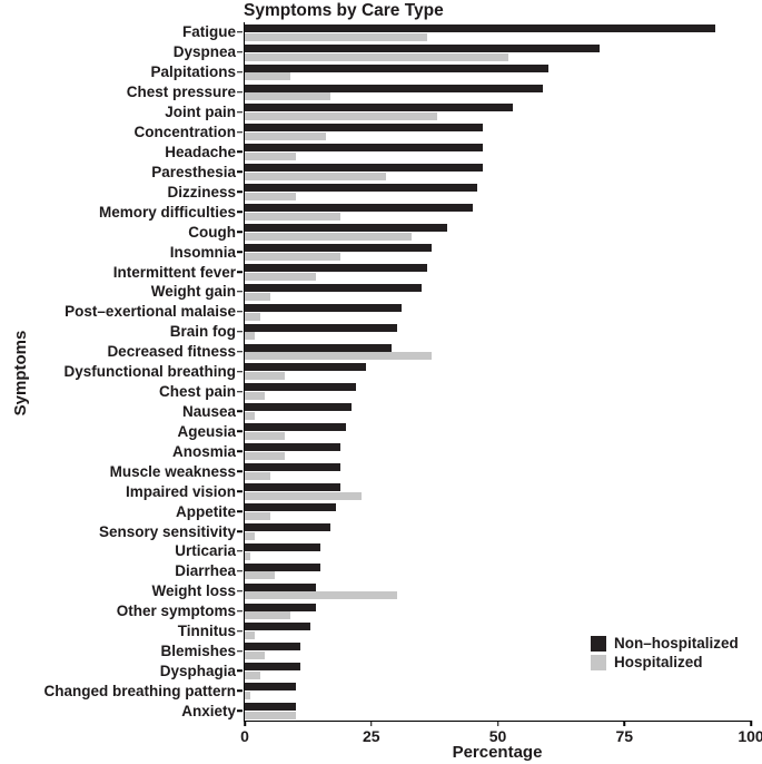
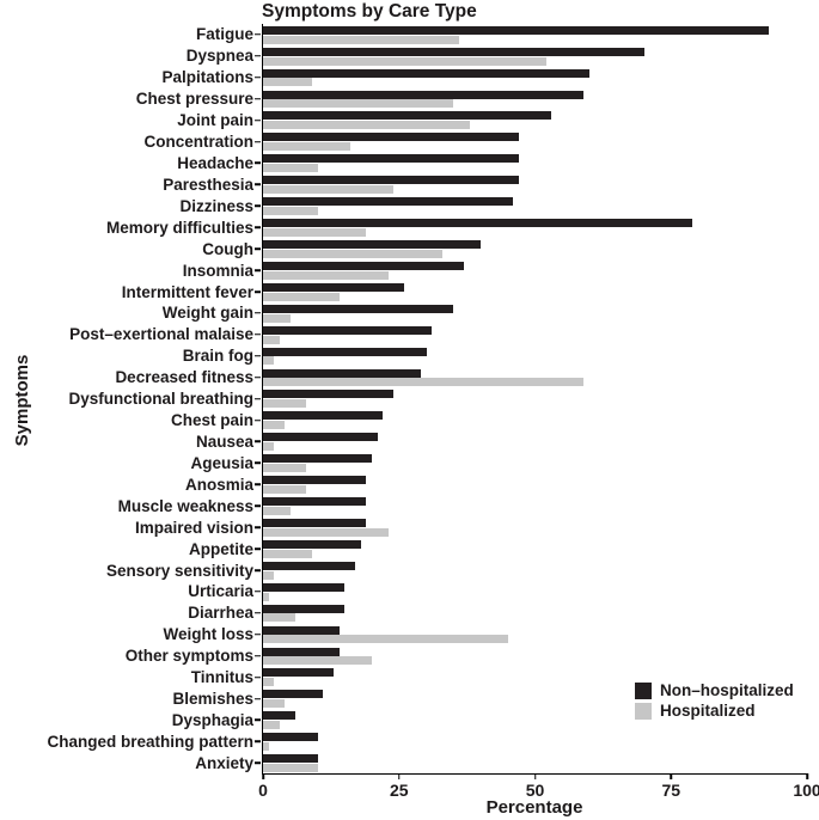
Hospitalized/Chest pressure: 17 -> 35
Hospitalized/Paresthesia: 28 -> 24
Non–hospitalized/Memory difficulties: 45 -> 79
Hospitalized/Insomnia: 19 -> 23
Non–hospitalized/Intermittent fever: 36 -> 26
Hospitalized/Decreased fitness: 37 -> 59
Hospitalized/Appetite: 5 -> 9
Hospitalized/Weight loss: 30 -> 45
Hospitalized/Other symptoms: 9 -> 20
Non–hospitalized/Dysphagia: 11 -> 6
